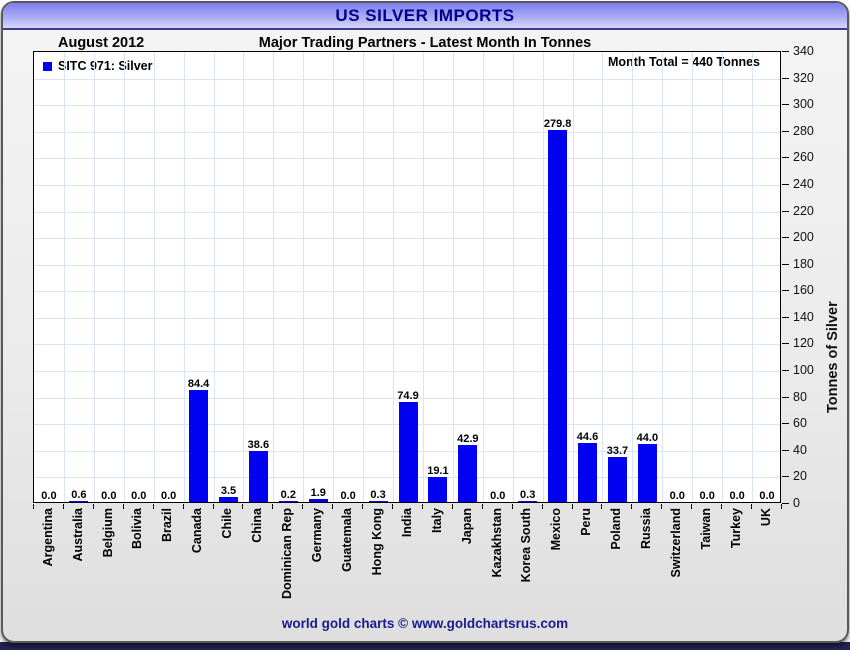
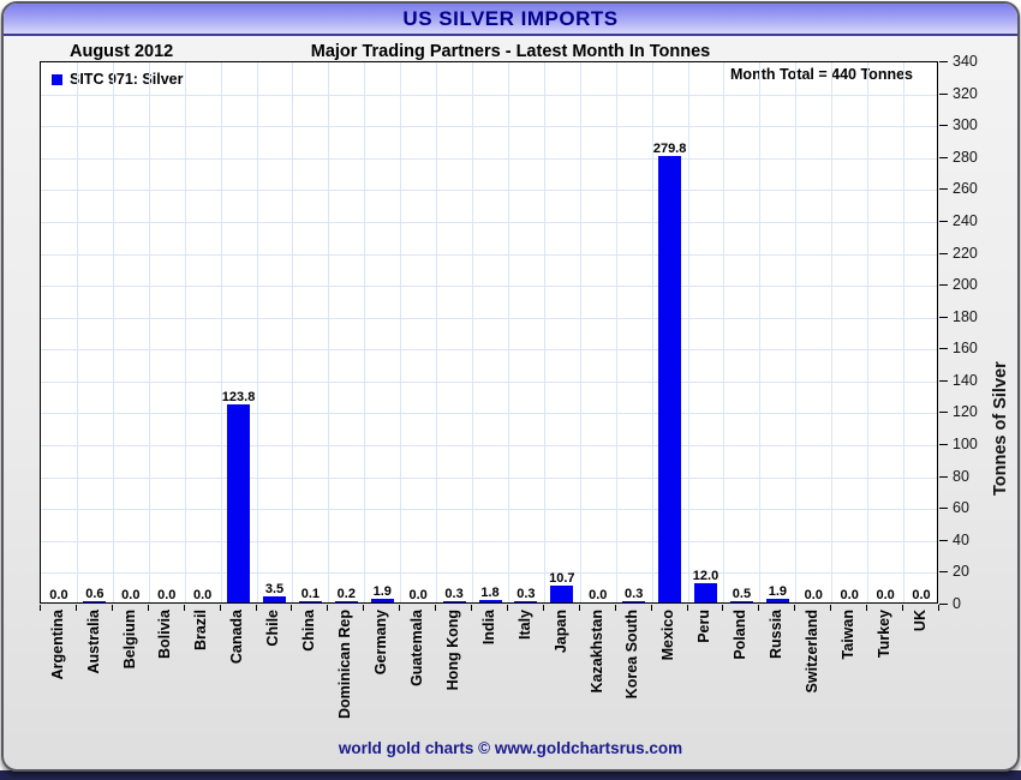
Canada: 84.4 -> 123.8
China: 38.6 -> 0.1
India: 74.9 -> 1.8
Italy: 19.1 -> 0.3
Japan: 42.9 -> 10.7
Peru: 44.6 -> 12.0
Poland: 33.7 -> 0.5
Russia: 44.0 -> 1.9
